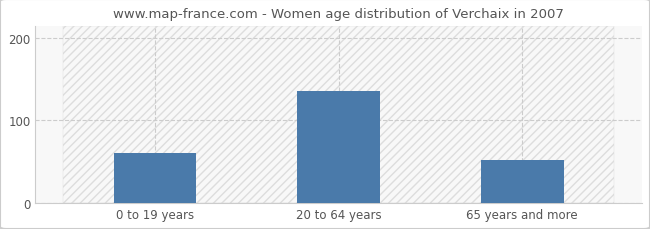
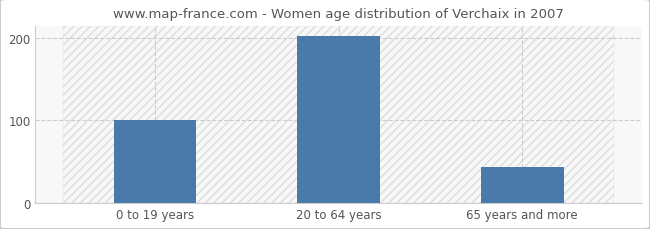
0 to 19 years: 60 -> 101
20 to 64 years: 136 -> 203
65 years and more: 52 -> 44
